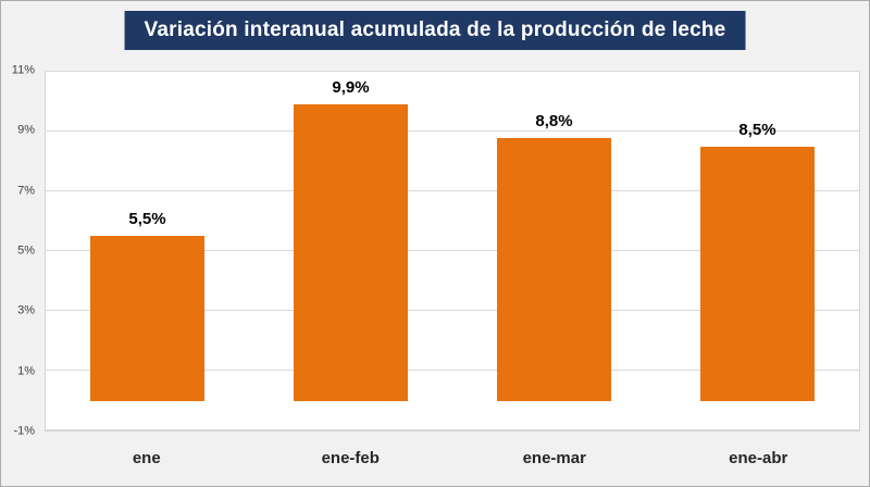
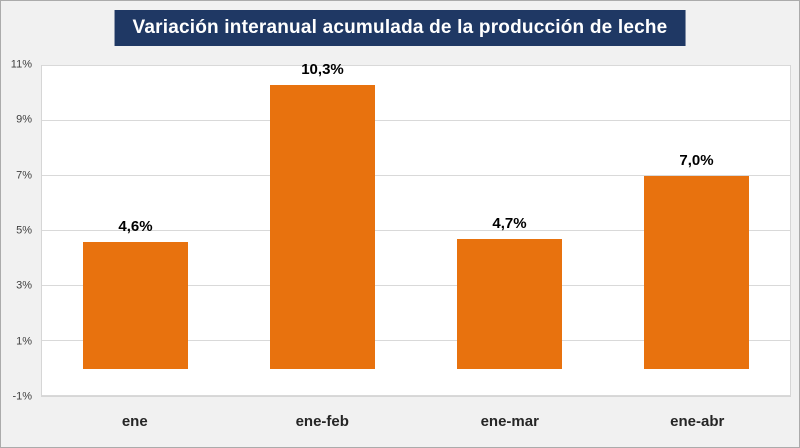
ene: 5,5% -> 4,6%
ene-feb: 9,9% -> 10,3%
ene-mar: 8,8% -> 4,7%
ene-abr: 8,5% -> 7,0%
